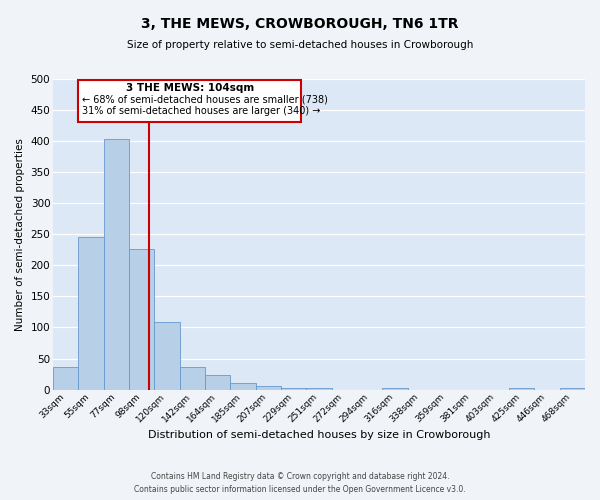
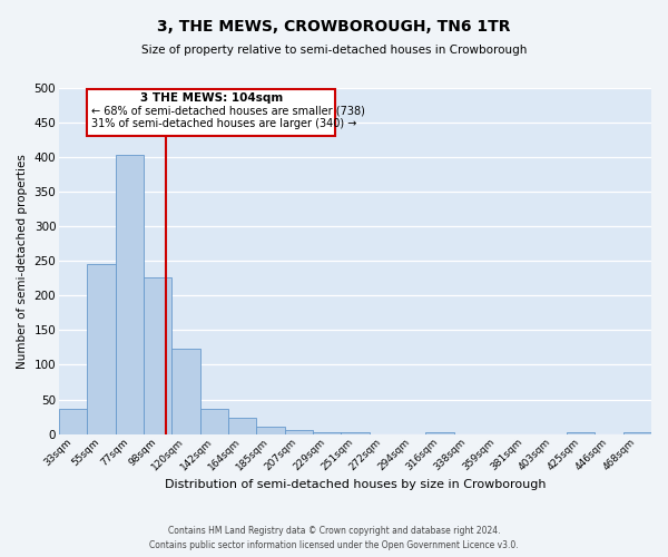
120sqm: 108 -> 124
